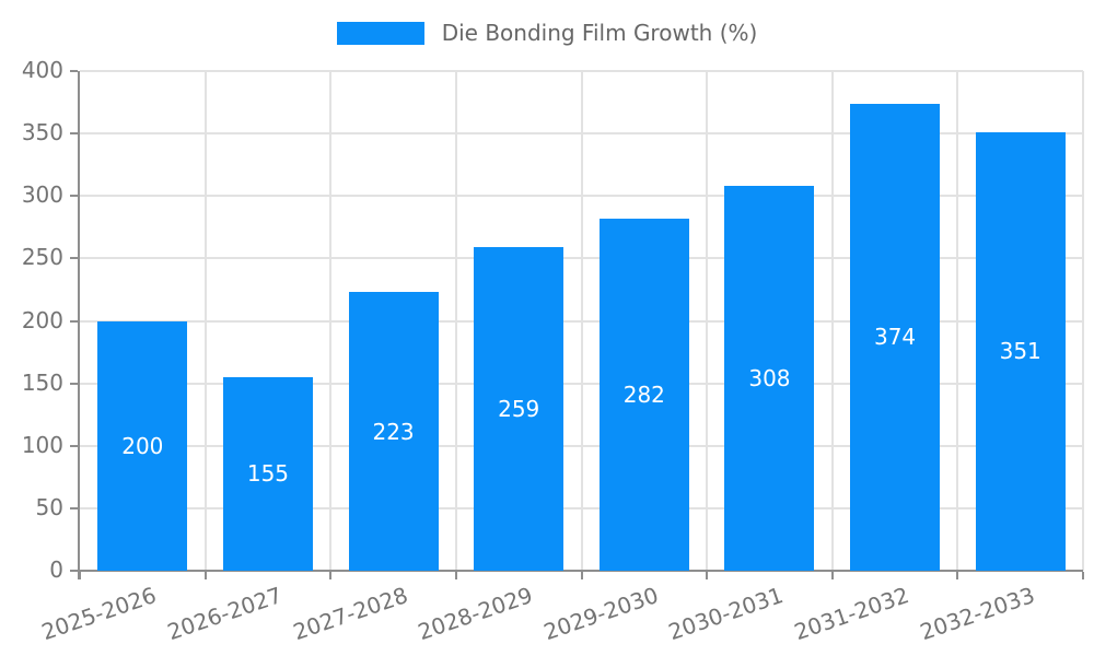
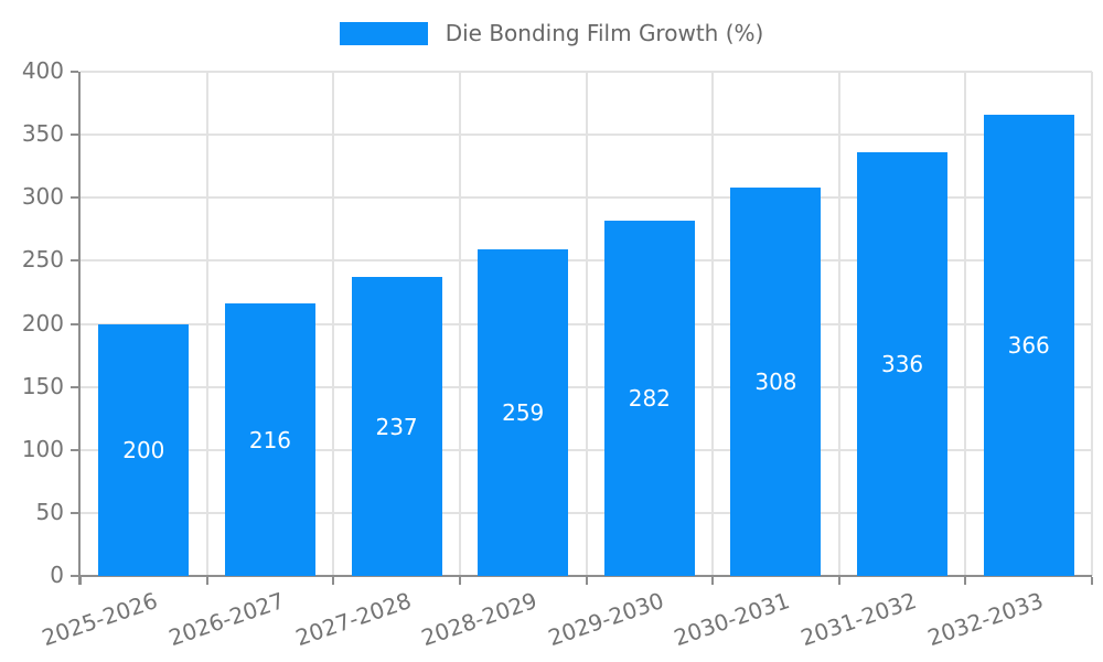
2026-2027: 155 -> 216
2027-2028: 223 -> 237
2031-2032: 374 -> 336
2032-2033: 351 -> 366
